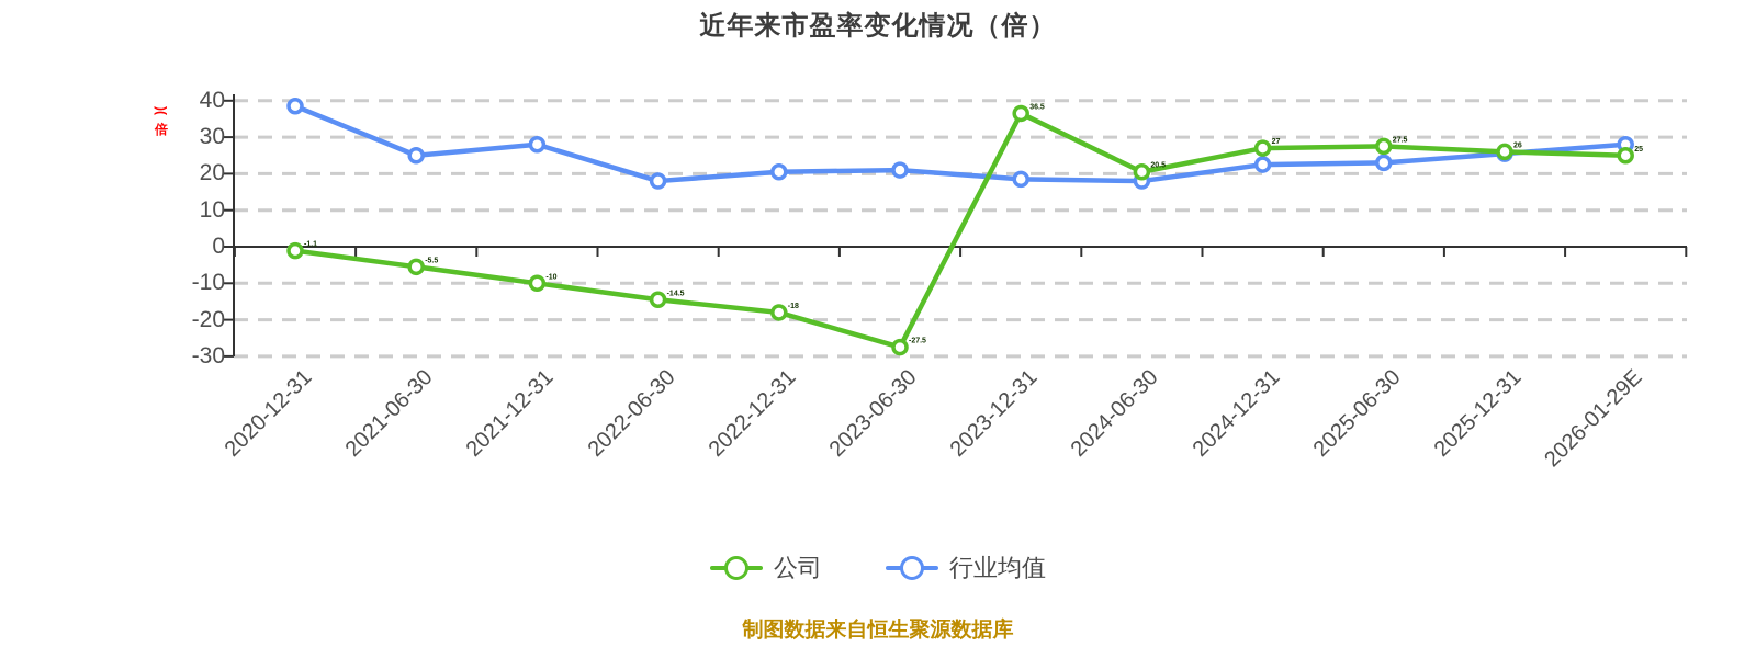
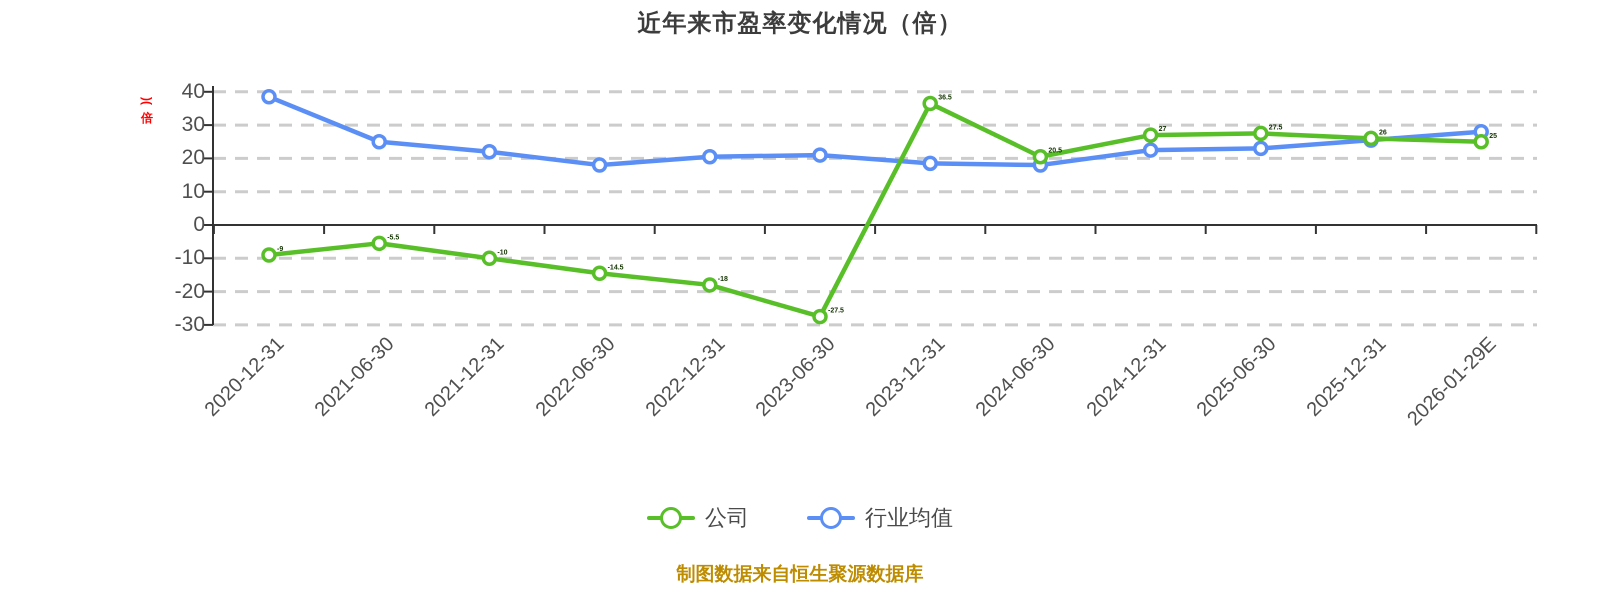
公司/2020-12-31: -1.1 -> -9
行业均值/2021-12-31: 28 -> 22
